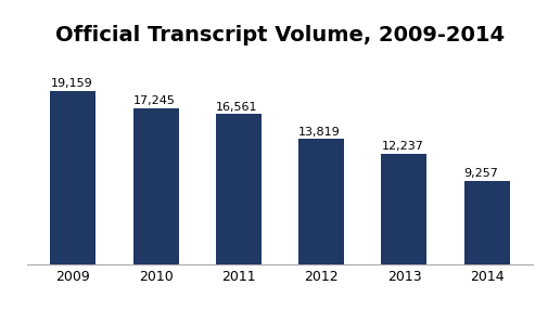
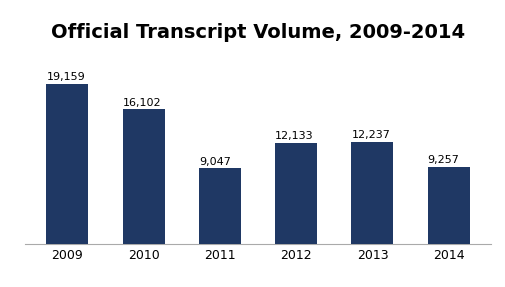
2010: 17,245 -> 16,102
2011: 16,561 -> 9,047
2012: 13,819 -> 12,133
